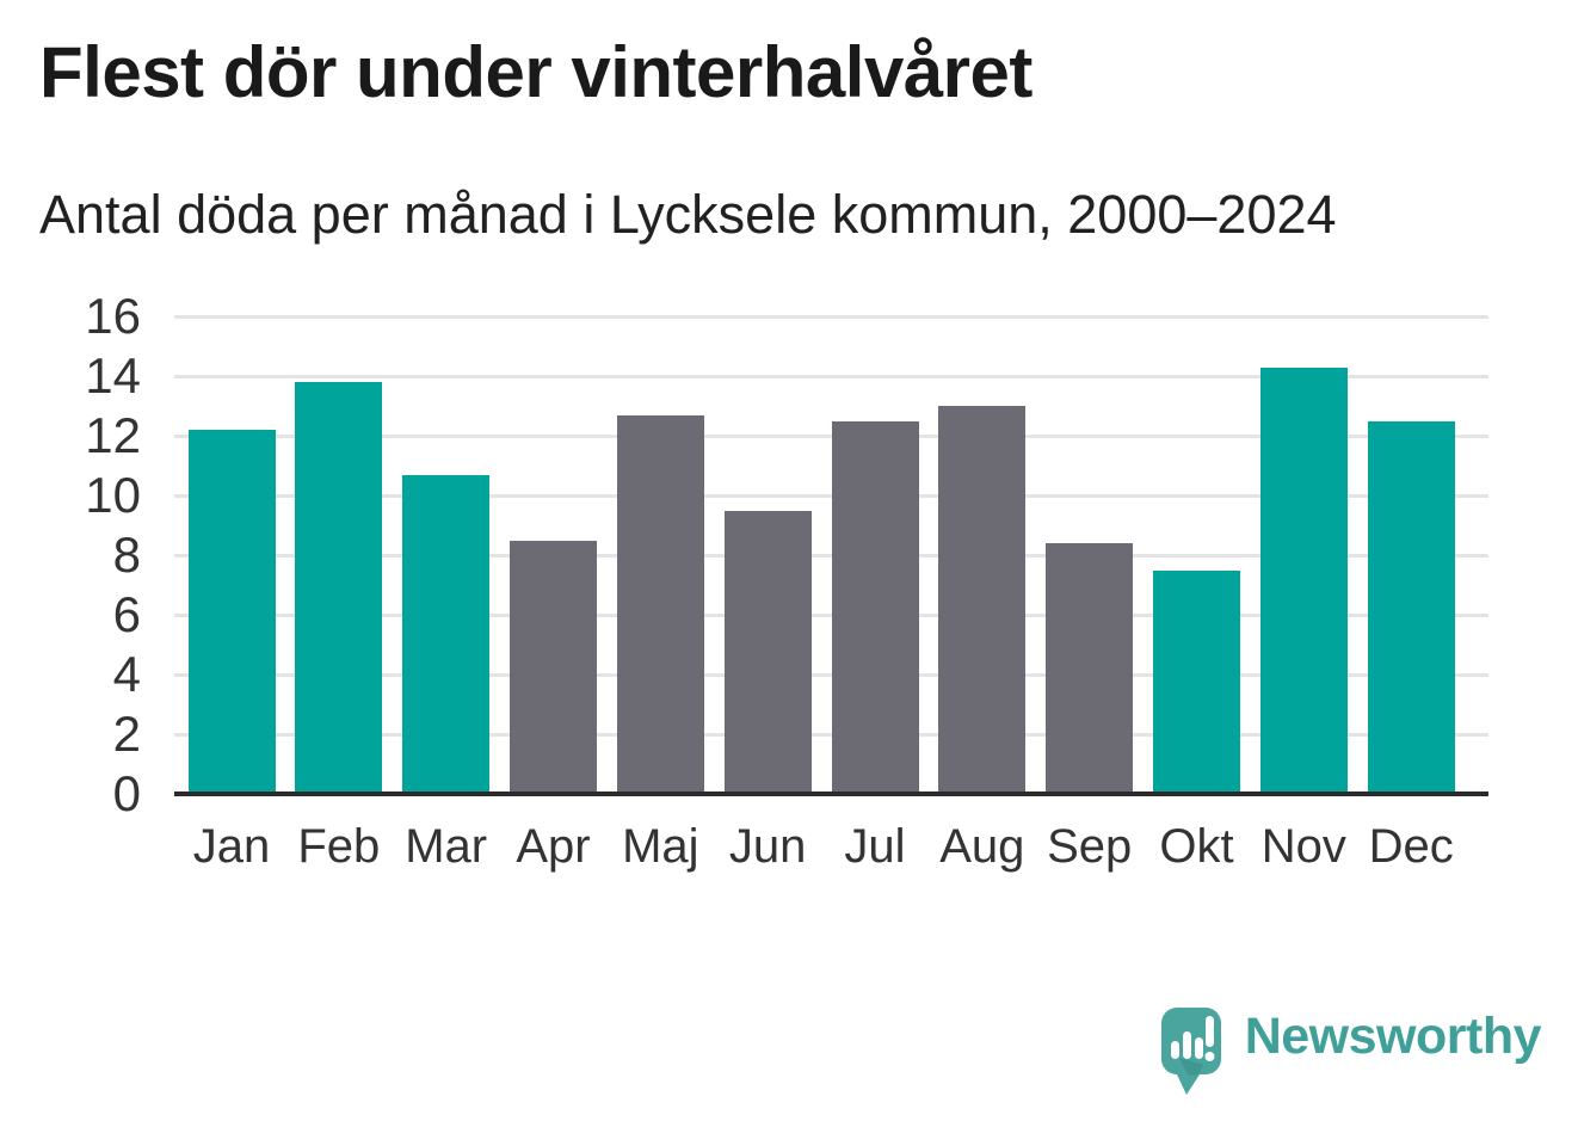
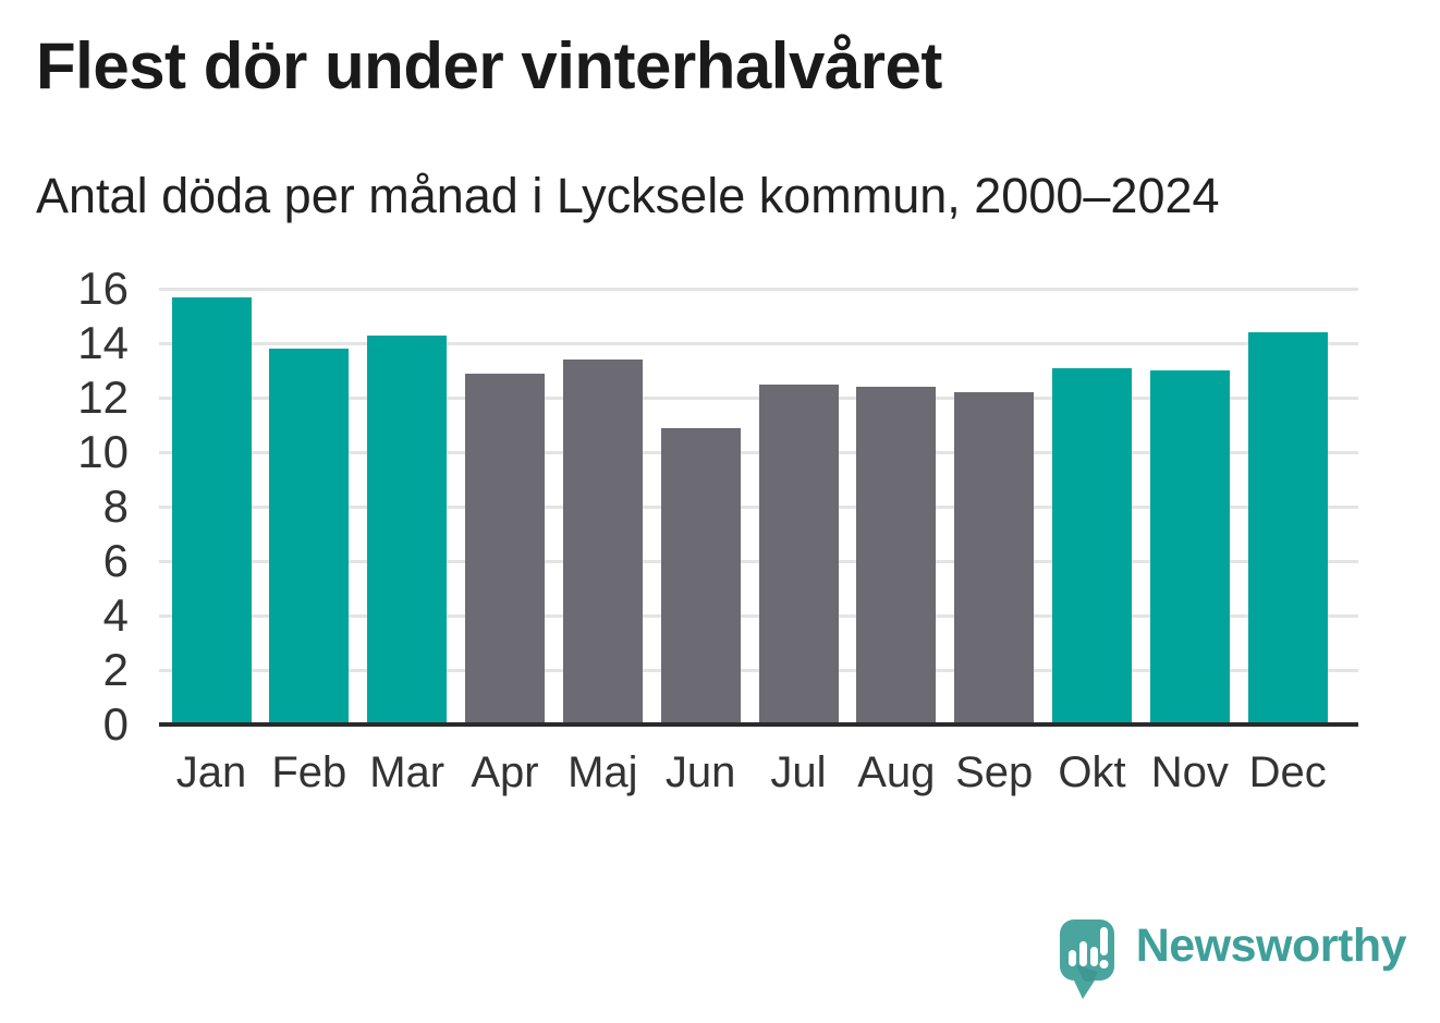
Jan: 12.2 -> 15.7
Mar: 10.7 -> 14.3
Apr: 8.5 -> 12.9
Maj: 12.7 -> 13.4
Jun: 9.5 -> 10.9
Aug: 13.0 -> 12.4
Sep: 8.4 -> 12.2
Okt: 7.5 -> 13.1
Nov: 14.3 -> 13.0
Dec: 12.5 -> 14.4
